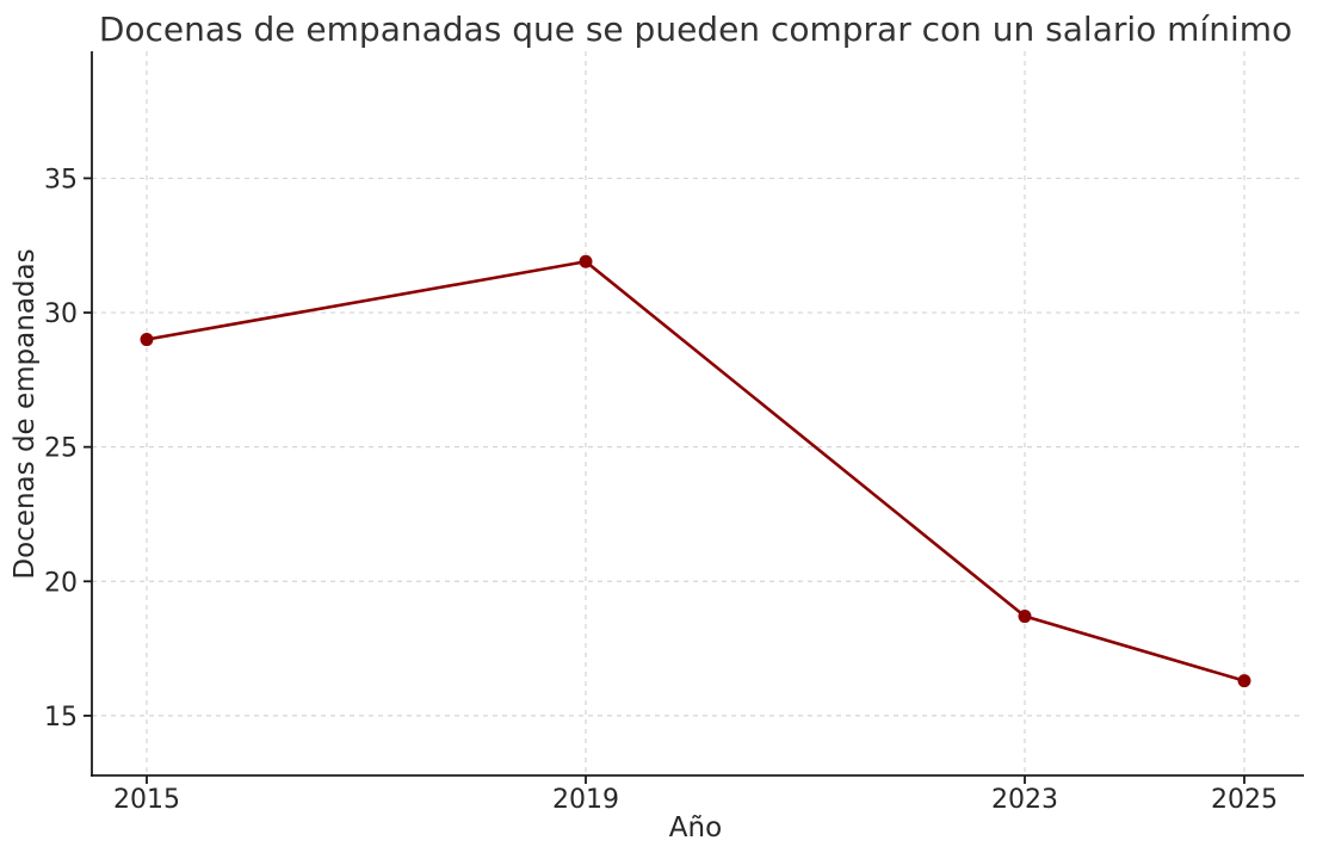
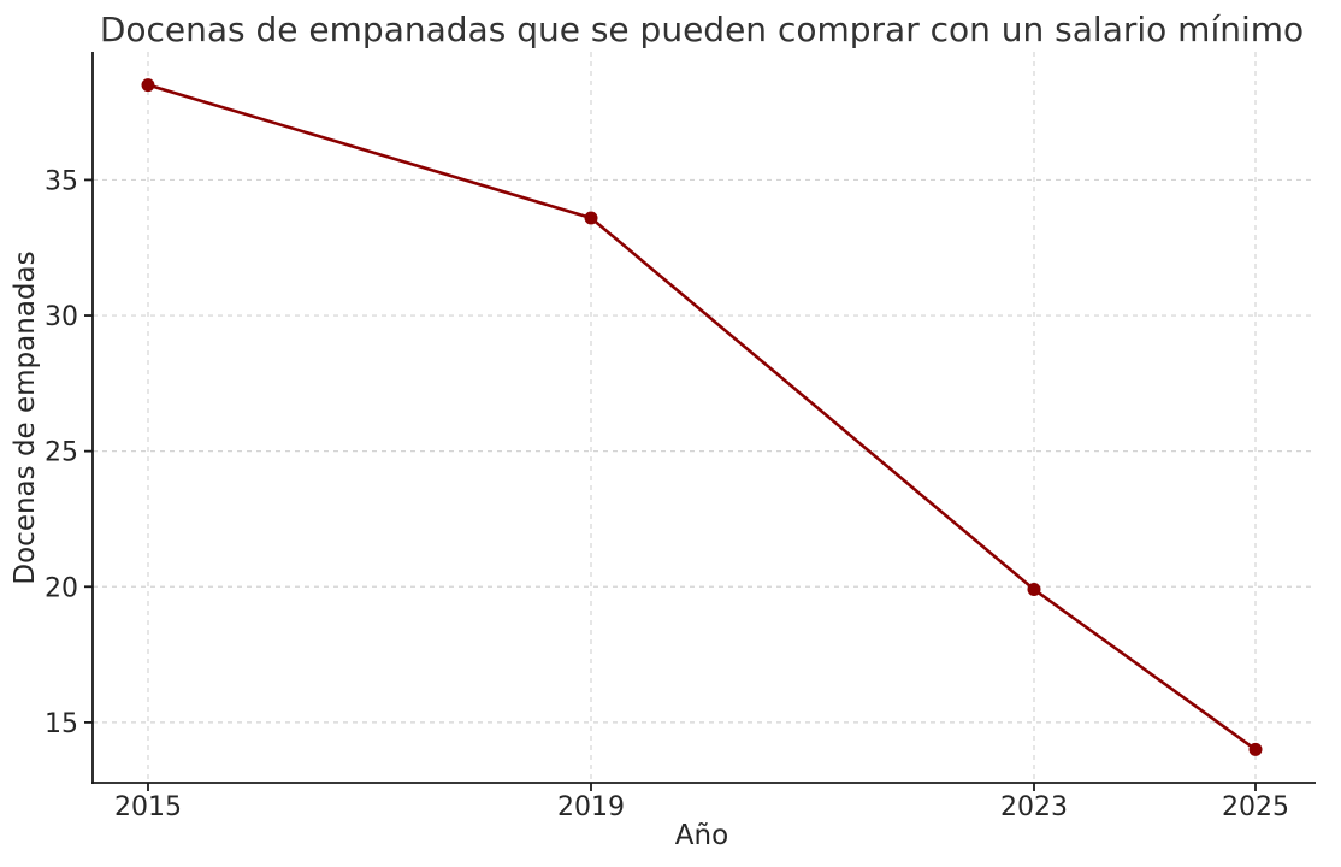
2015: 29.0 -> 38.5
2019: 31.9 -> 33.6
2023: 18.7 -> 19.9
2025: 16.3 -> 14.0
